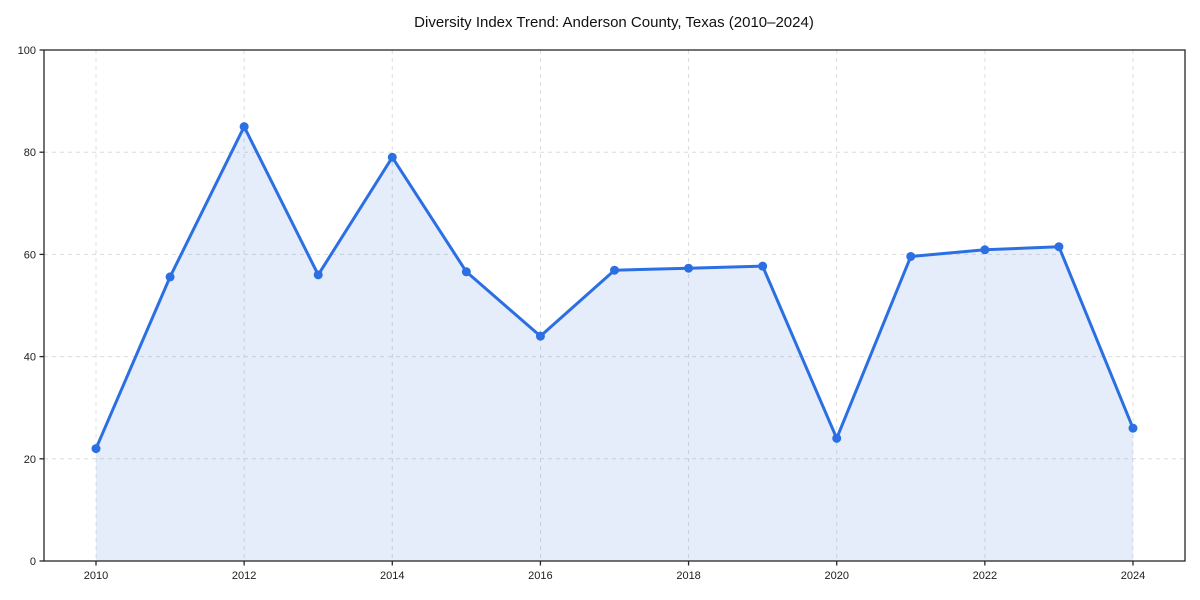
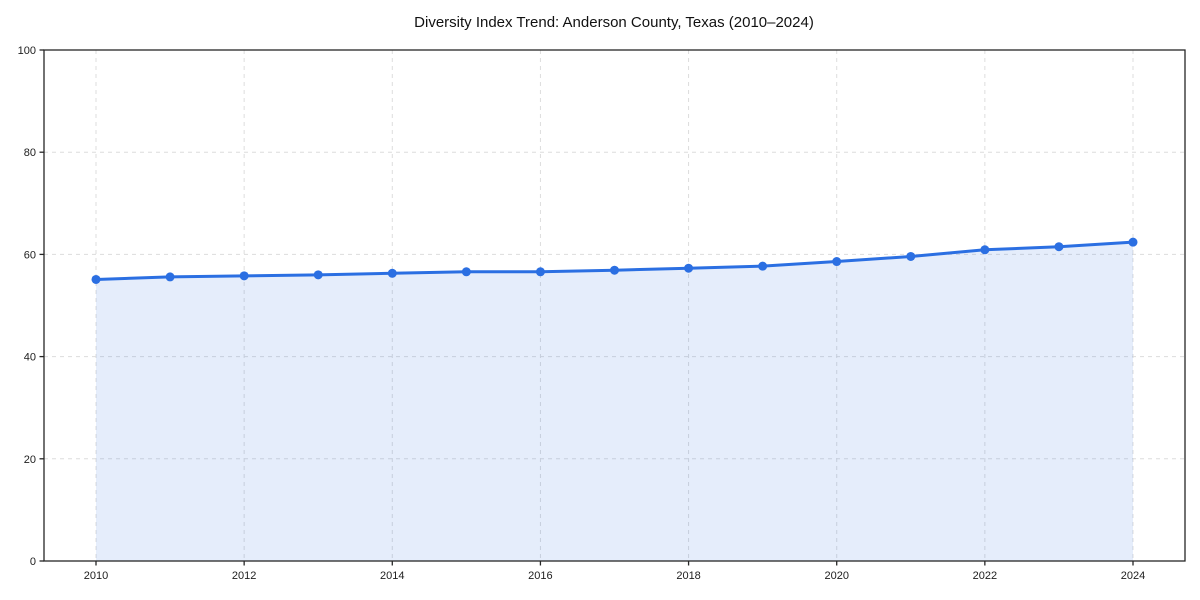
2010: 22 -> 55
2012: 85 -> 56
2014: 79 -> 56
2016: 44 -> 57
2020: 24 -> 59
2024: 26 -> 62
